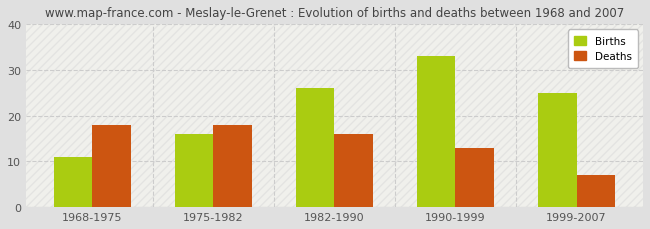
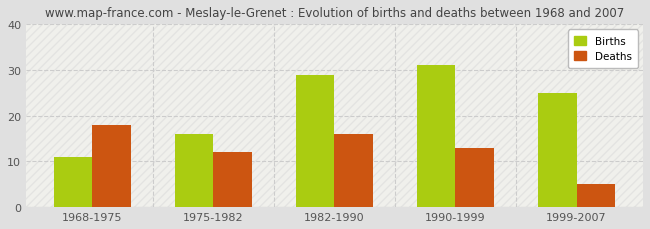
Deaths/1975-1982: 18 -> 12
Births/1982-1990: 26 -> 29
Births/1990-1999: 33 -> 31
Deaths/1999-2007: 7 -> 5
